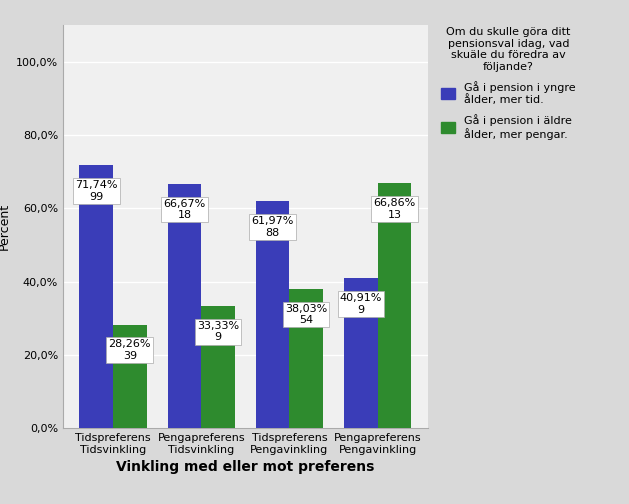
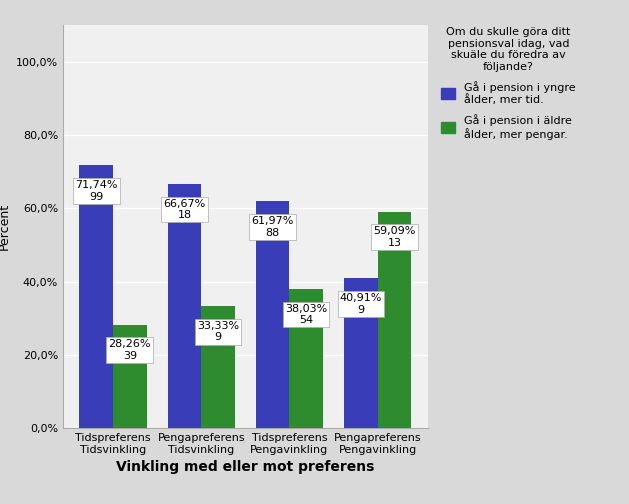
Gå i pension i äldre ålder, mer pengar./Pengapreferens Pengavinkling: 66,86% -> 59,09%
